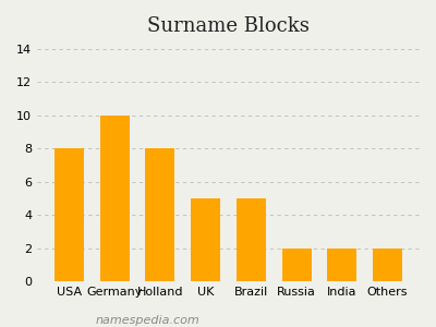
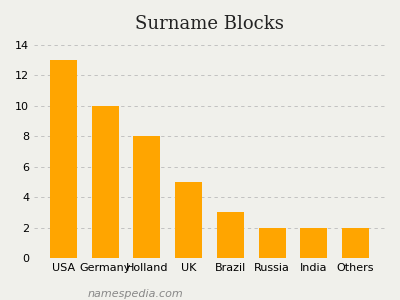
USA: 8 -> 13
Brazil: 5 -> 3
